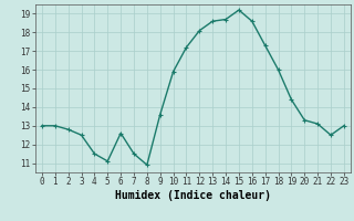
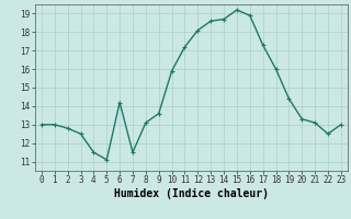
6: 12.6 -> 14.2
8: 10.9 -> 13.1
16: 18.6 -> 18.9
